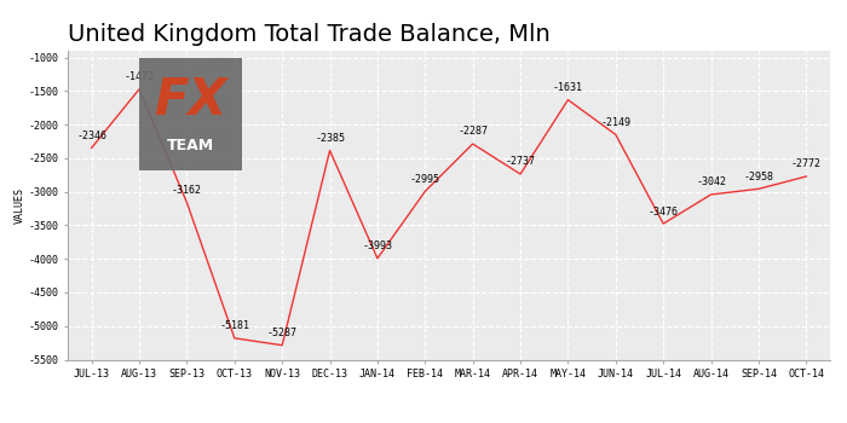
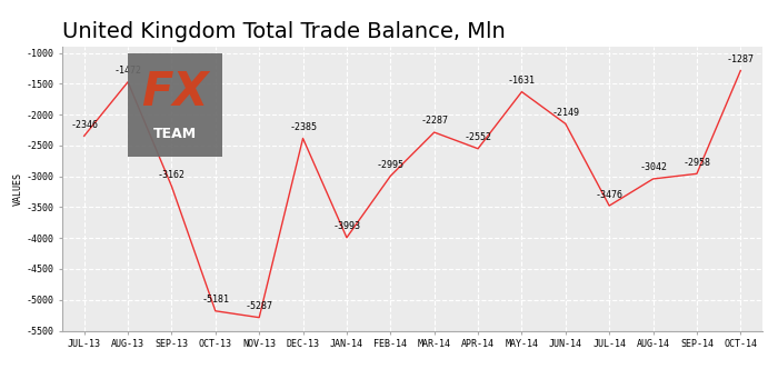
APR-14: -2737 -> -2552
OCT-14: -2772 -> -1287
